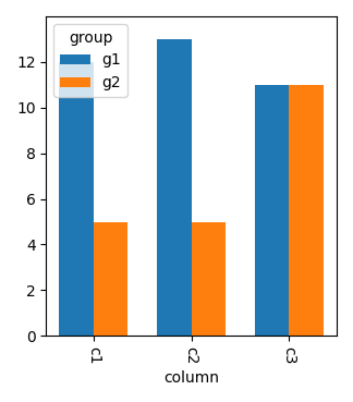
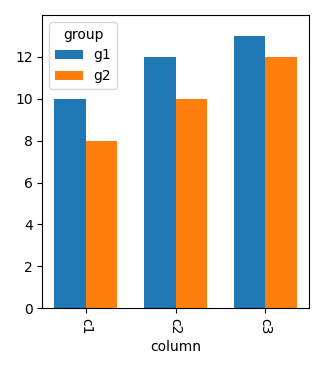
g1/c1: 12 -> 10
g2/c1: 5 -> 8
g1/c2: 13 -> 12
g2/c2: 5 -> 10
g1/c3: 11 -> 13
g2/c3: 11 -> 12
